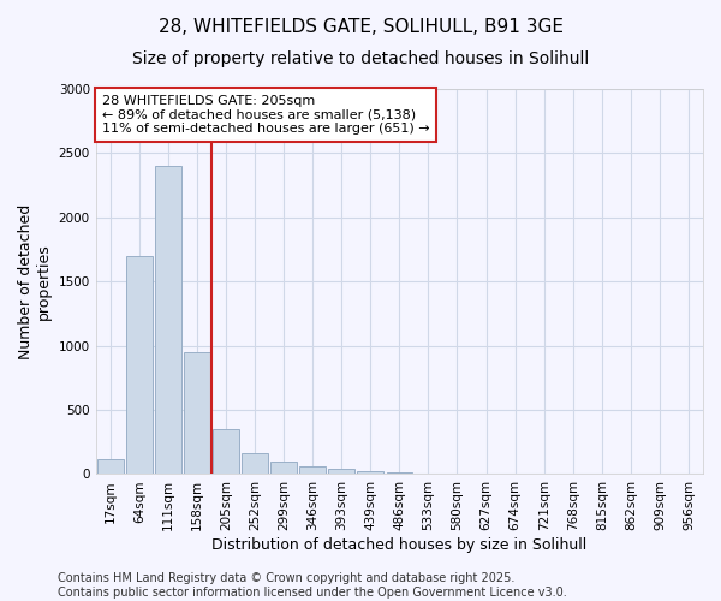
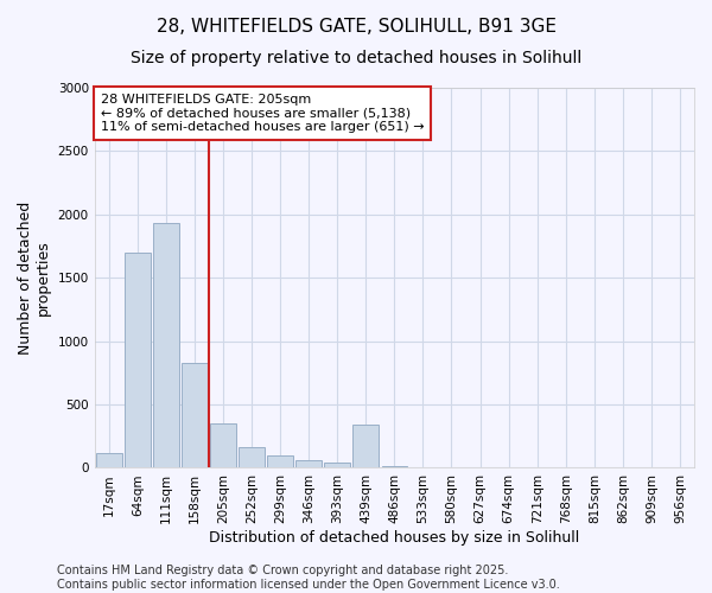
111sqm: 2400 -> 1930
158sqm: 950 -> 830
439sqm: 20 -> 340
